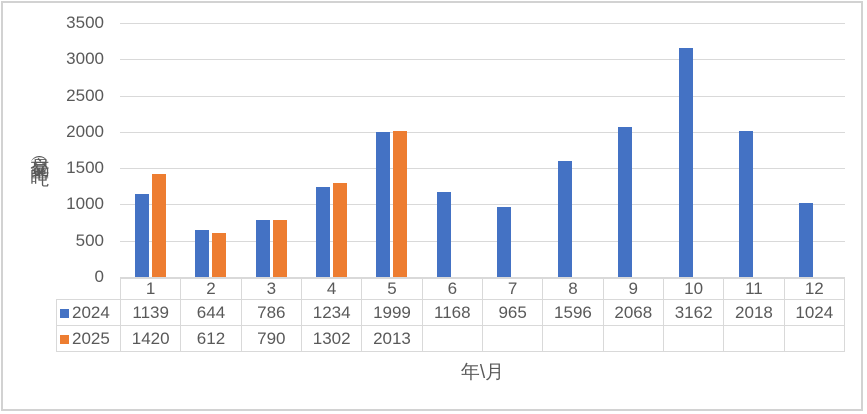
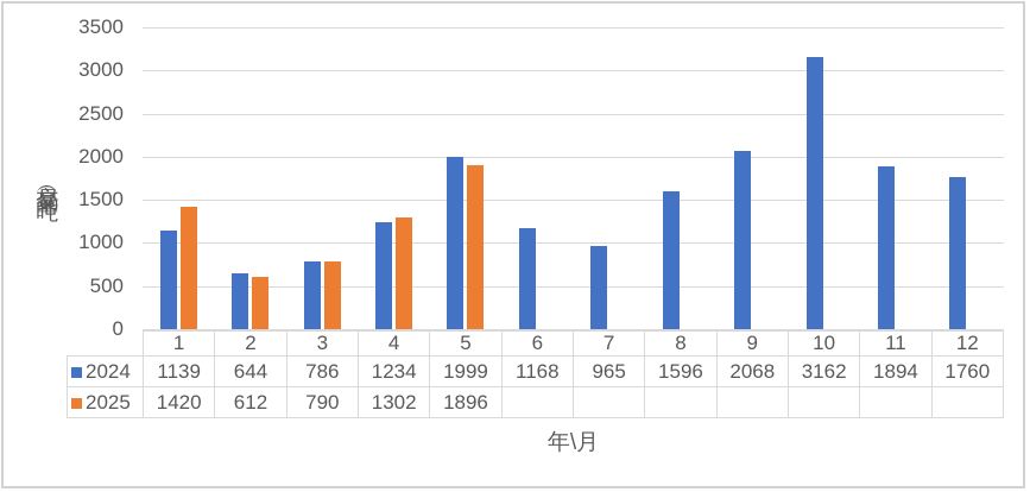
2025/5: 2013 -> 1896
2024/11: 2018 -> 1894
2024/12: 1024 -> 1760
